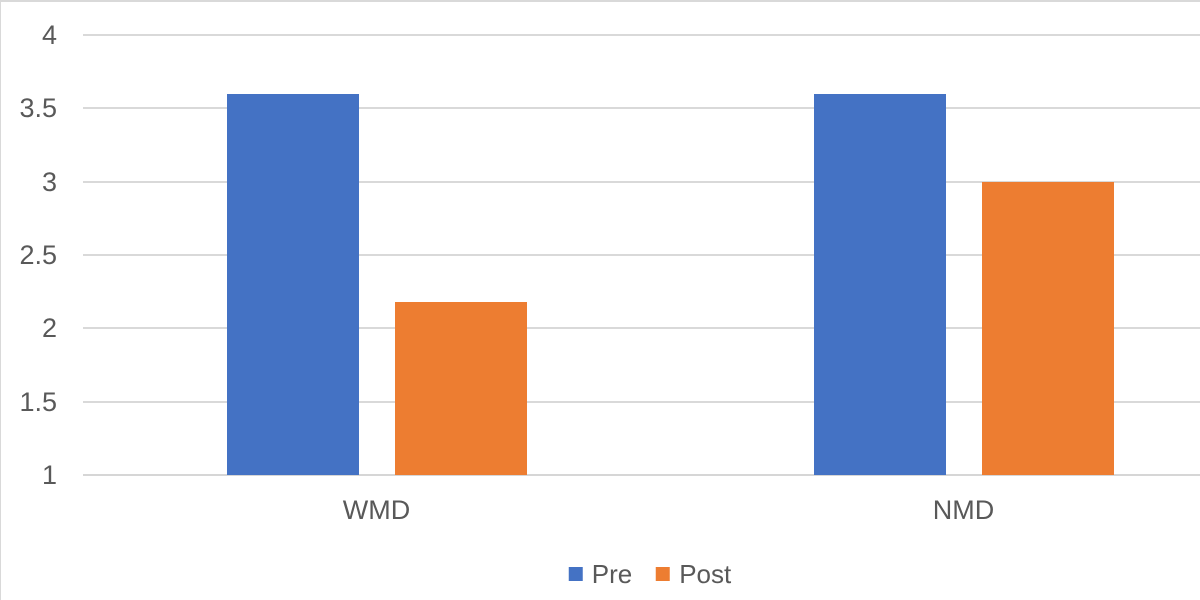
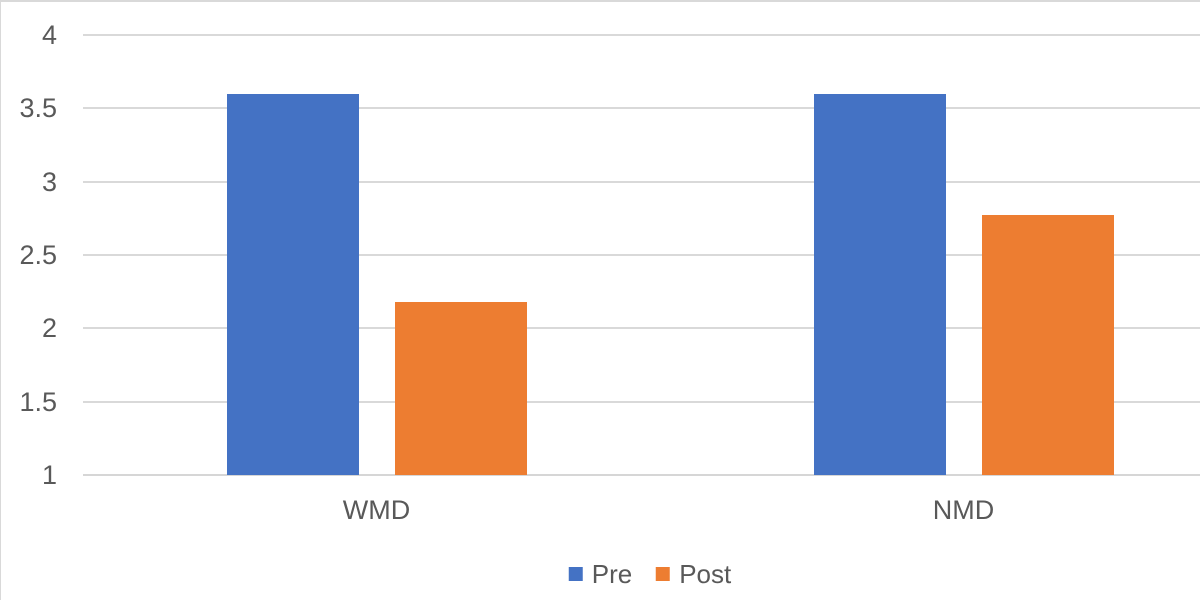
Post/NMD: 3.00 -> 2.77
